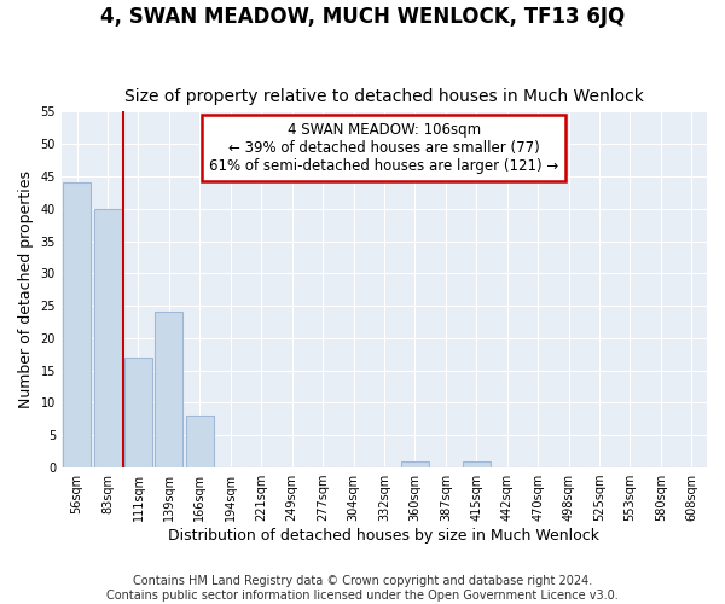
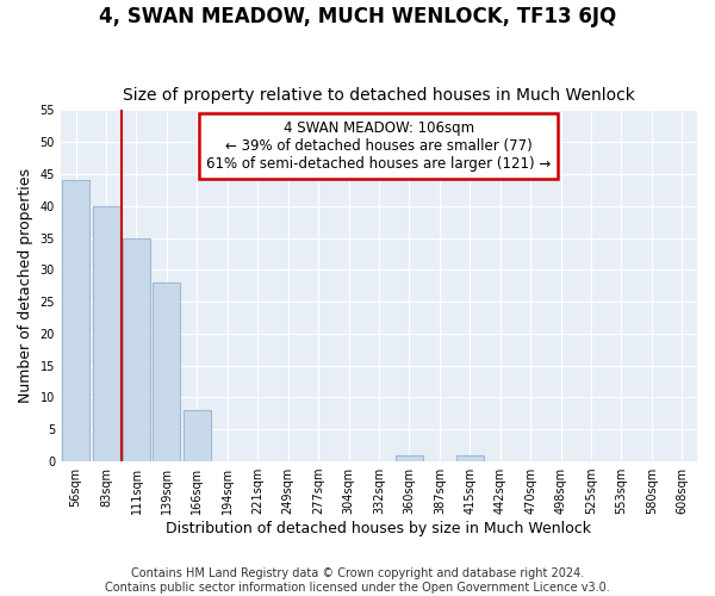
111sqm: 17 -> 35
139sqm: 24 -> 28
